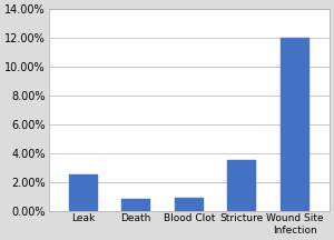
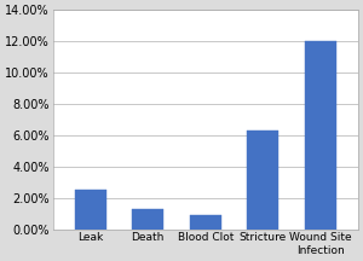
Death: 0.8% -> 1.3%
Stricture: 3.5% -> 6.3%
